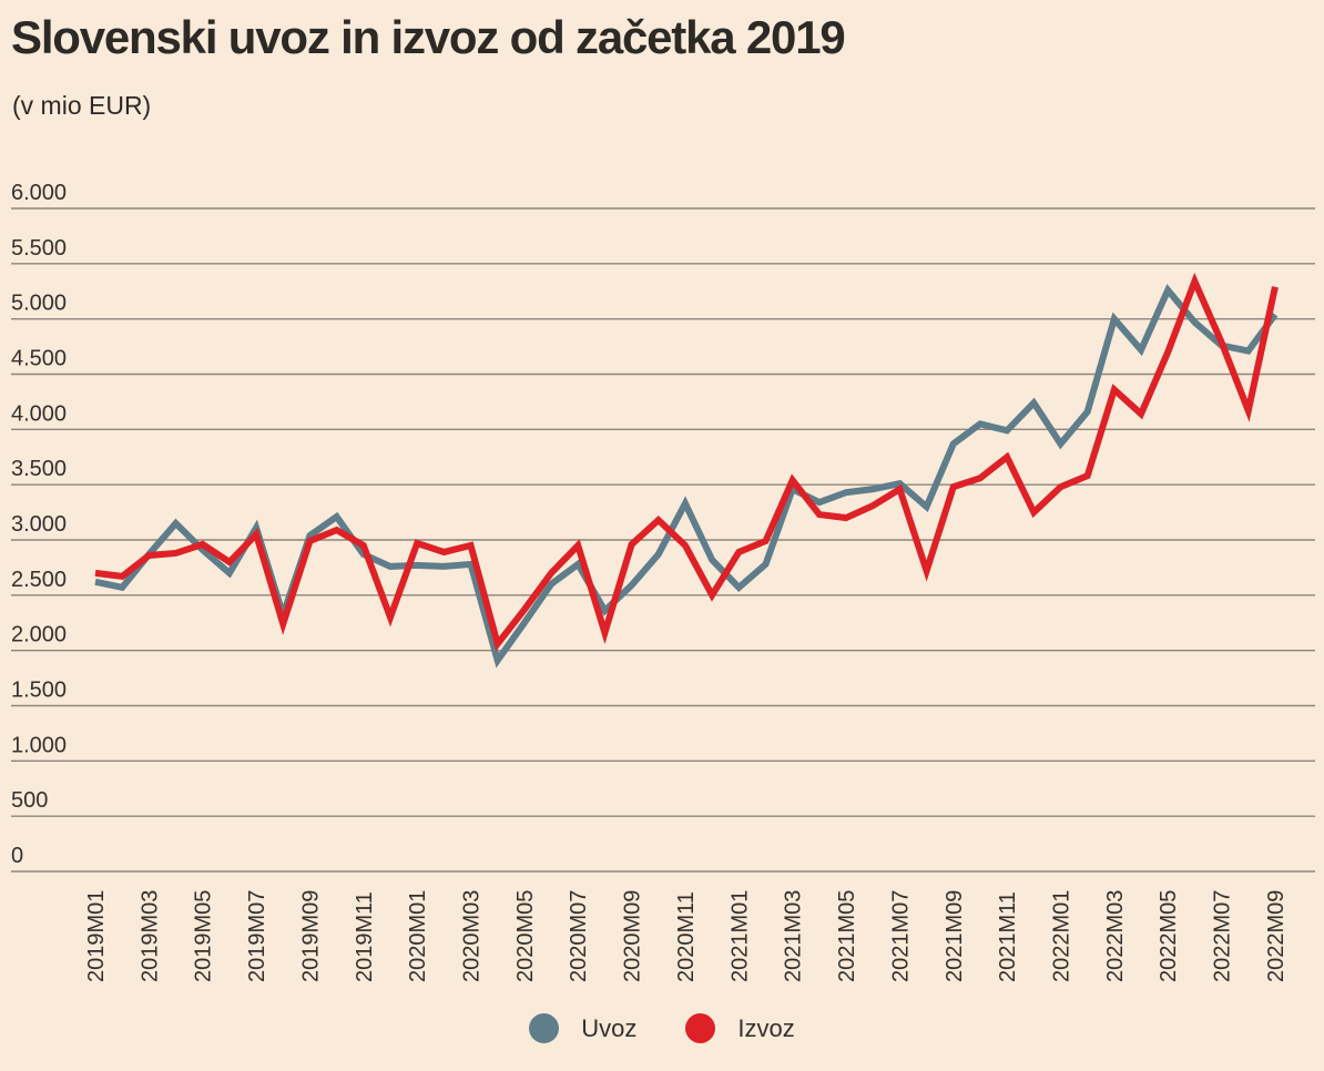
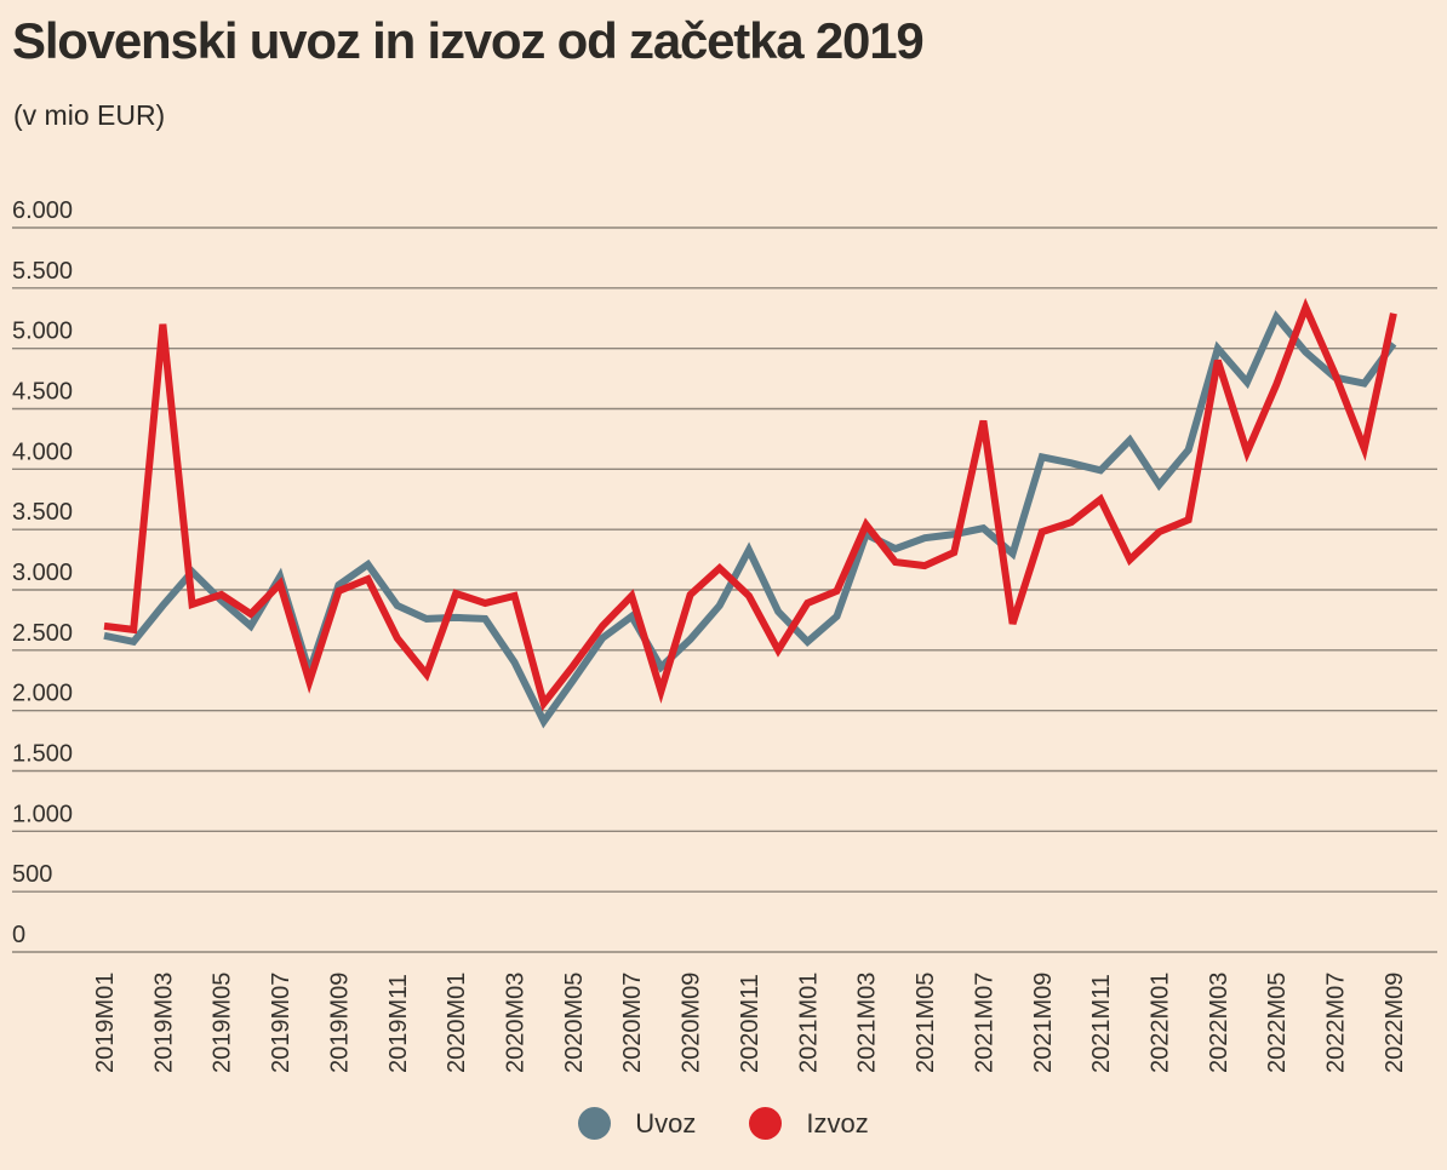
Izvoz/2019M03: 2900 -> 5200
Izvoz/2019M11: 3000 -> 2600
Uvoz/2020M03: 2800 -> 2400
Izvoz/2021M07: 3500 -> 4400
Uvoz/2021M09: 3900 -> 4100
Izvoz/2022M03: 4400 -> 4900
